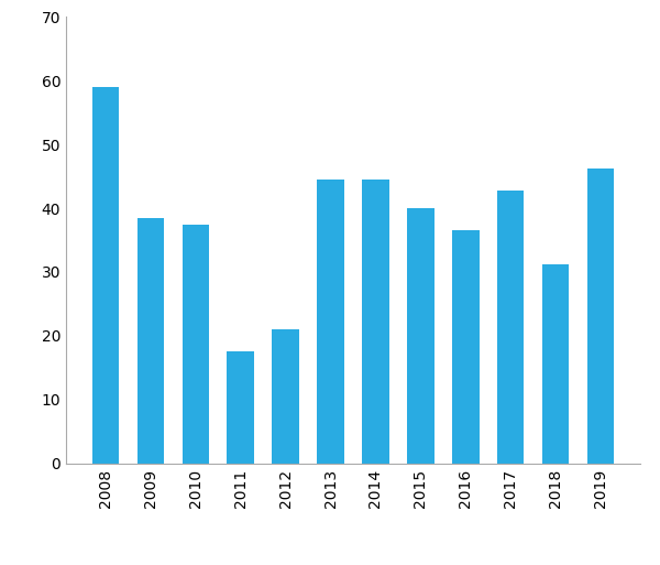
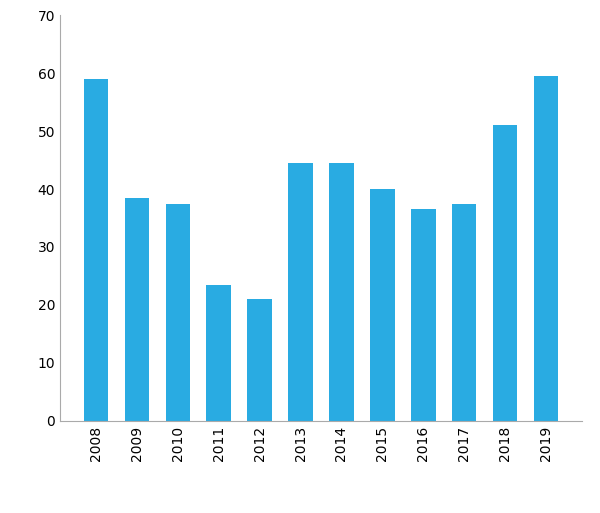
2011: 17.6 -> 23.5
2017: 42.8 -> 37.5
2018: 31.2 -> 51.0
2019: 46.2 -> 59.5
